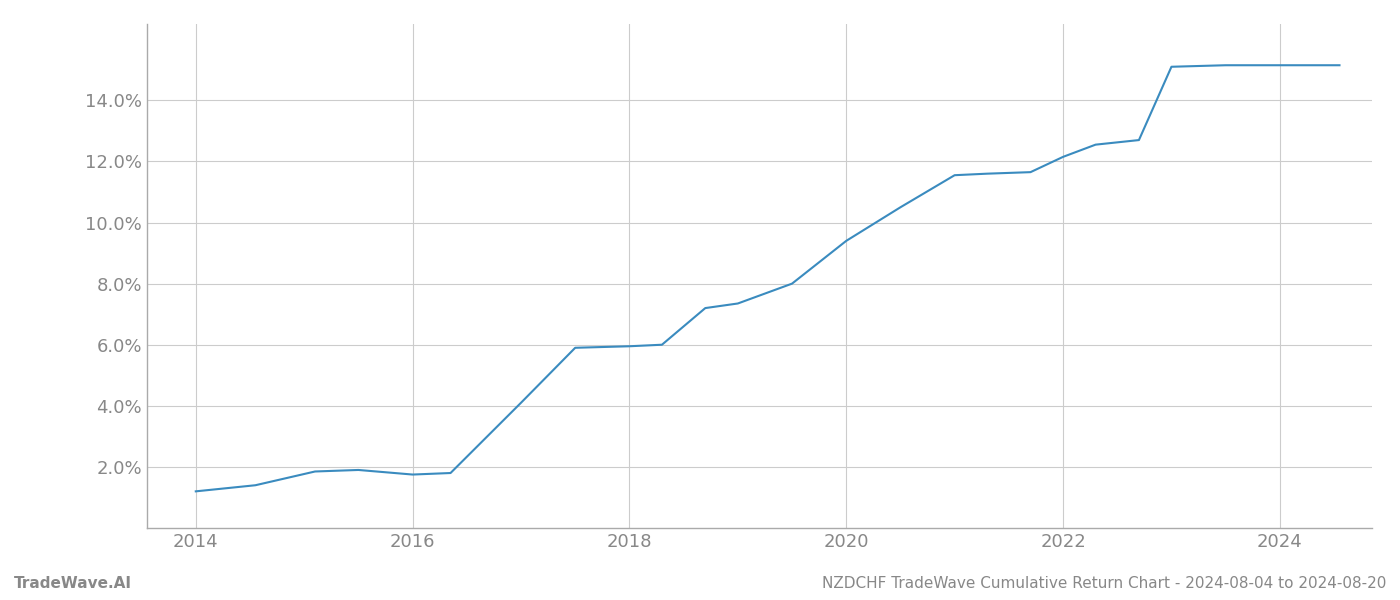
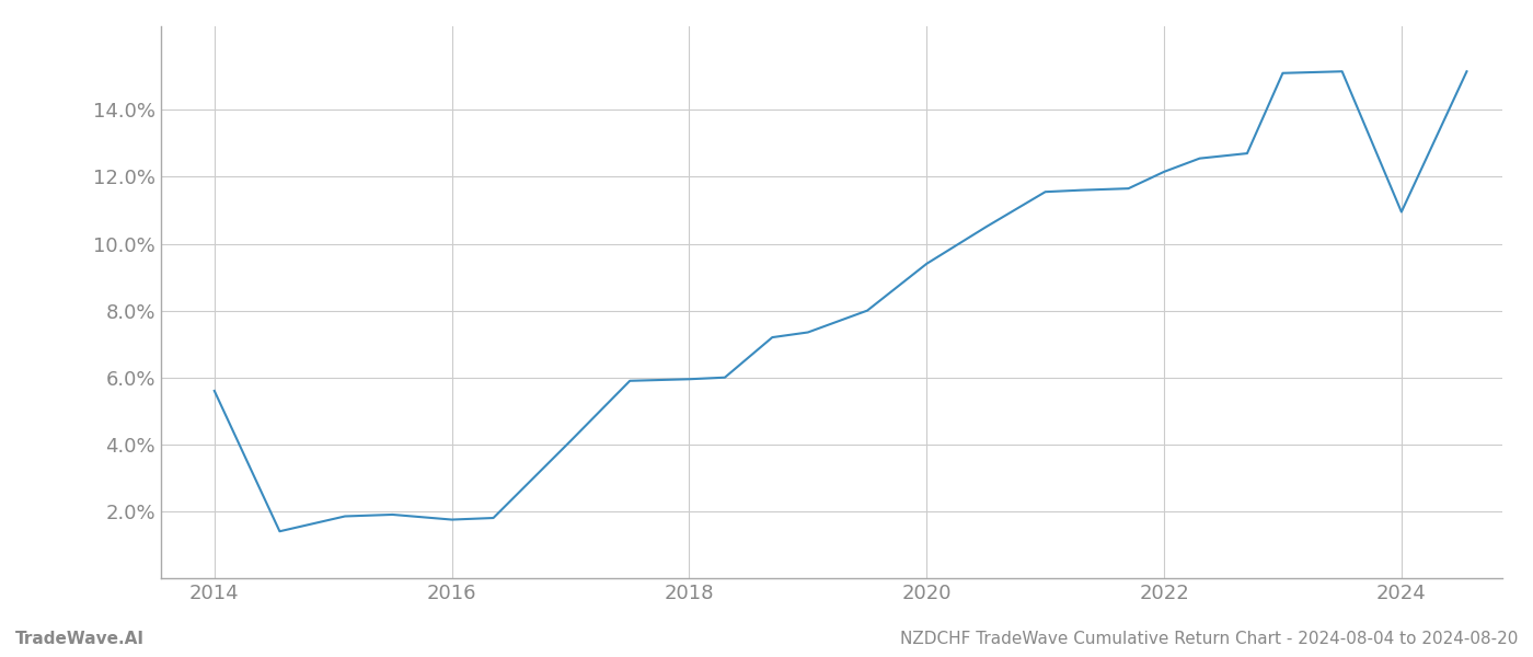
2014: 1.20% -> 5.60%
2024: 15.15% -> 10.95%
